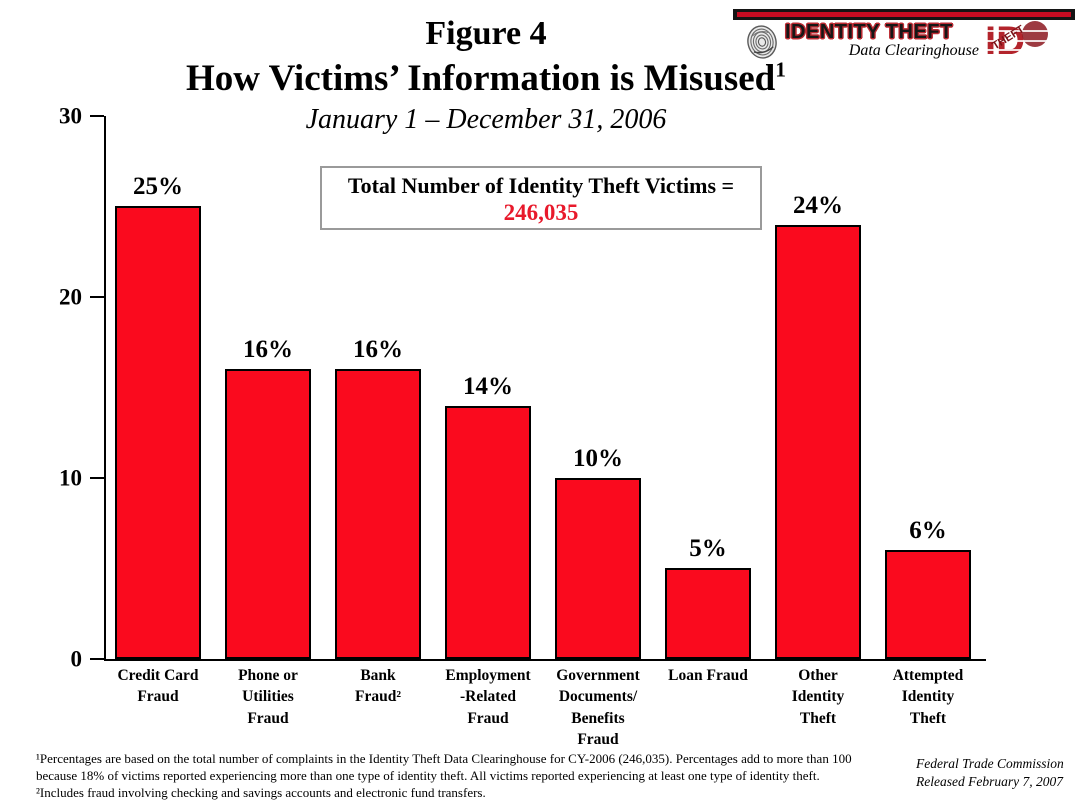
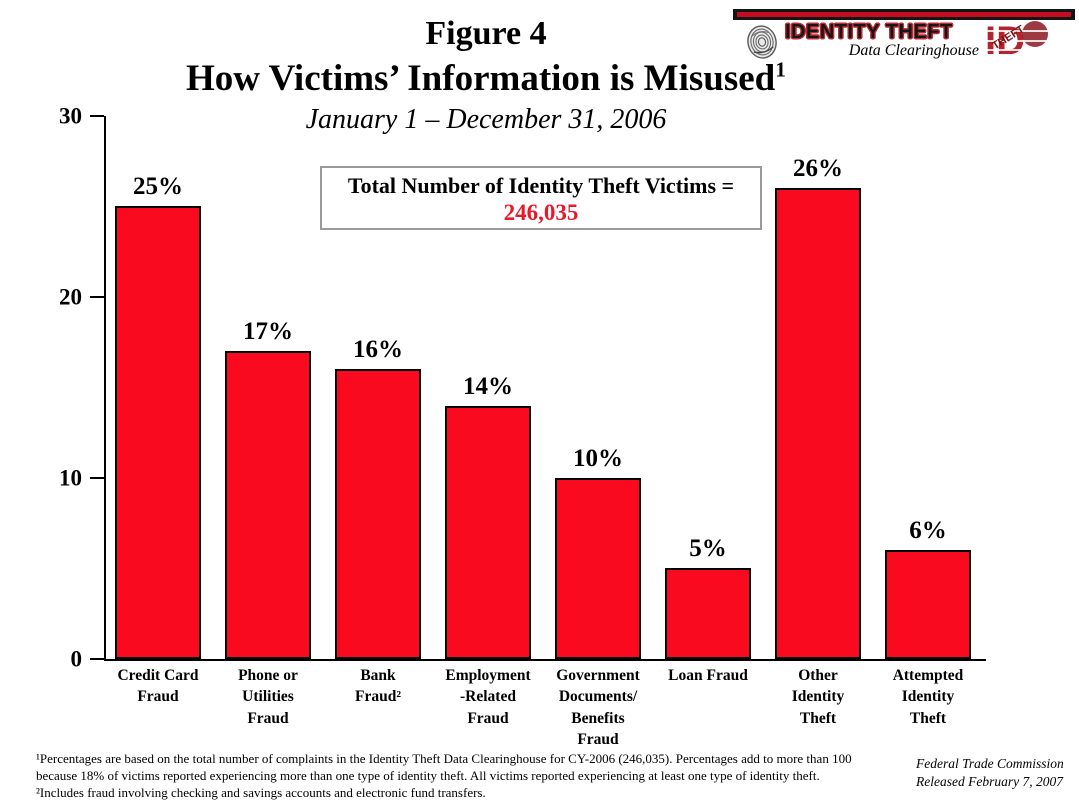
Phone or Utilities Fraud: 16% -> 17%
Other Identity Theft: 24% -> 26%
